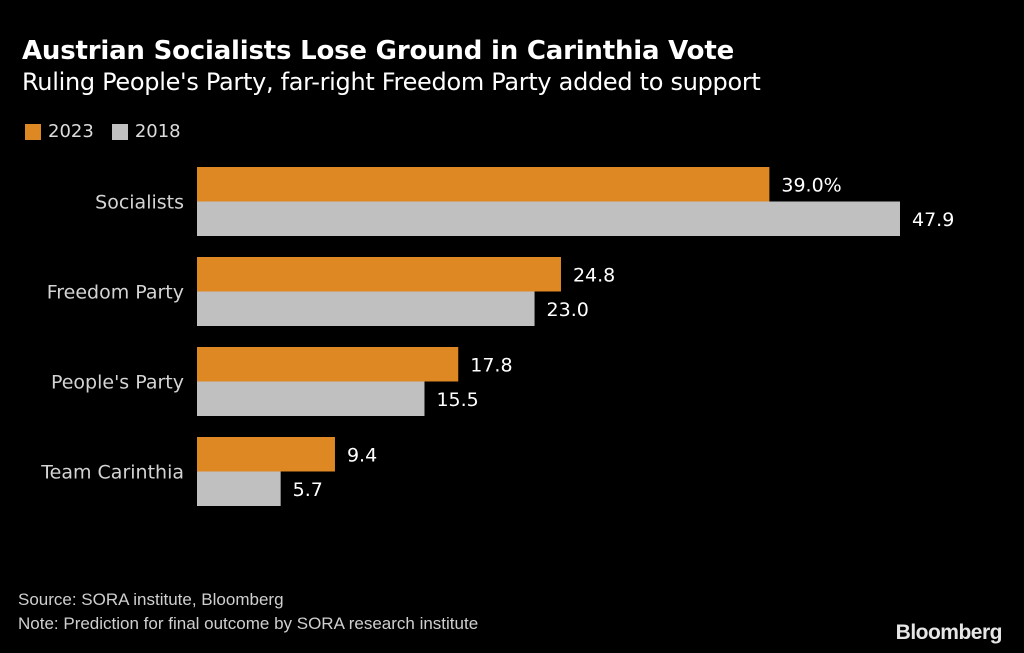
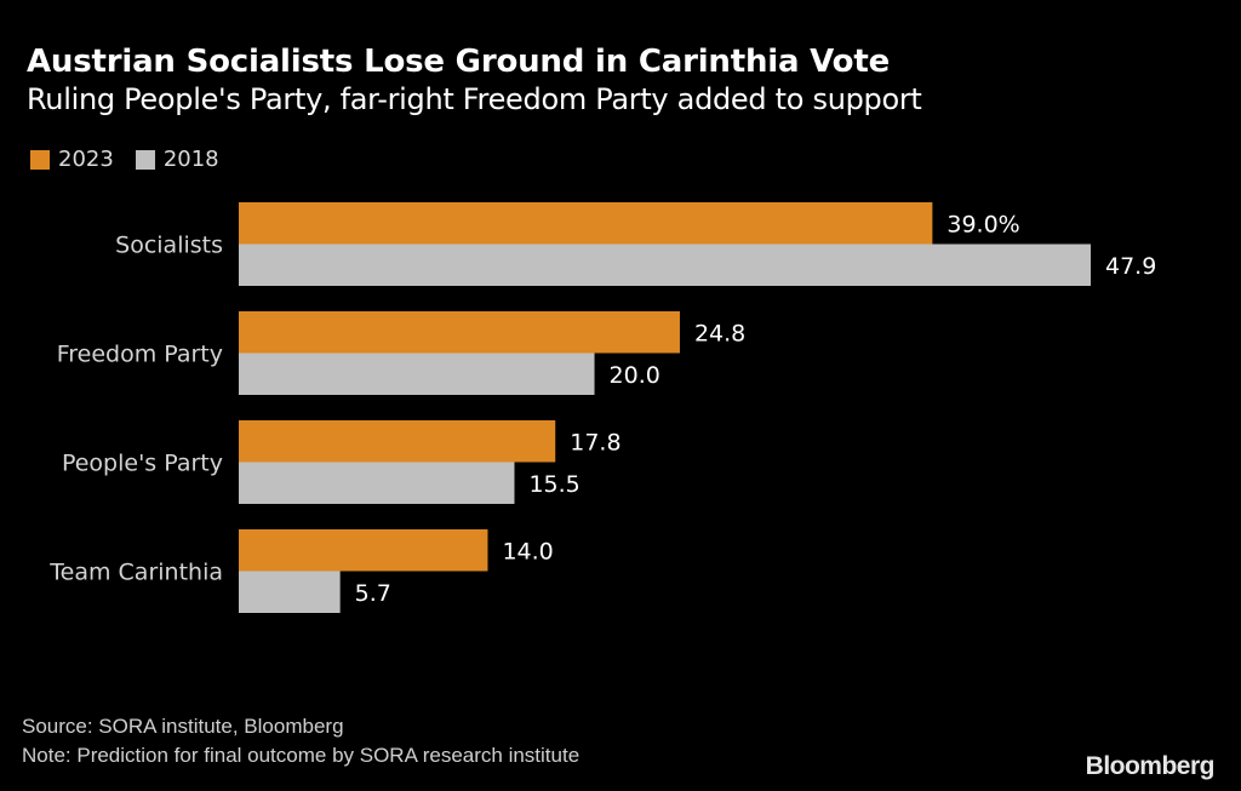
2018/Freedom Party: 23.0 -> 20.0
2023/Team Carinthia: 9.4 -> 14.0
